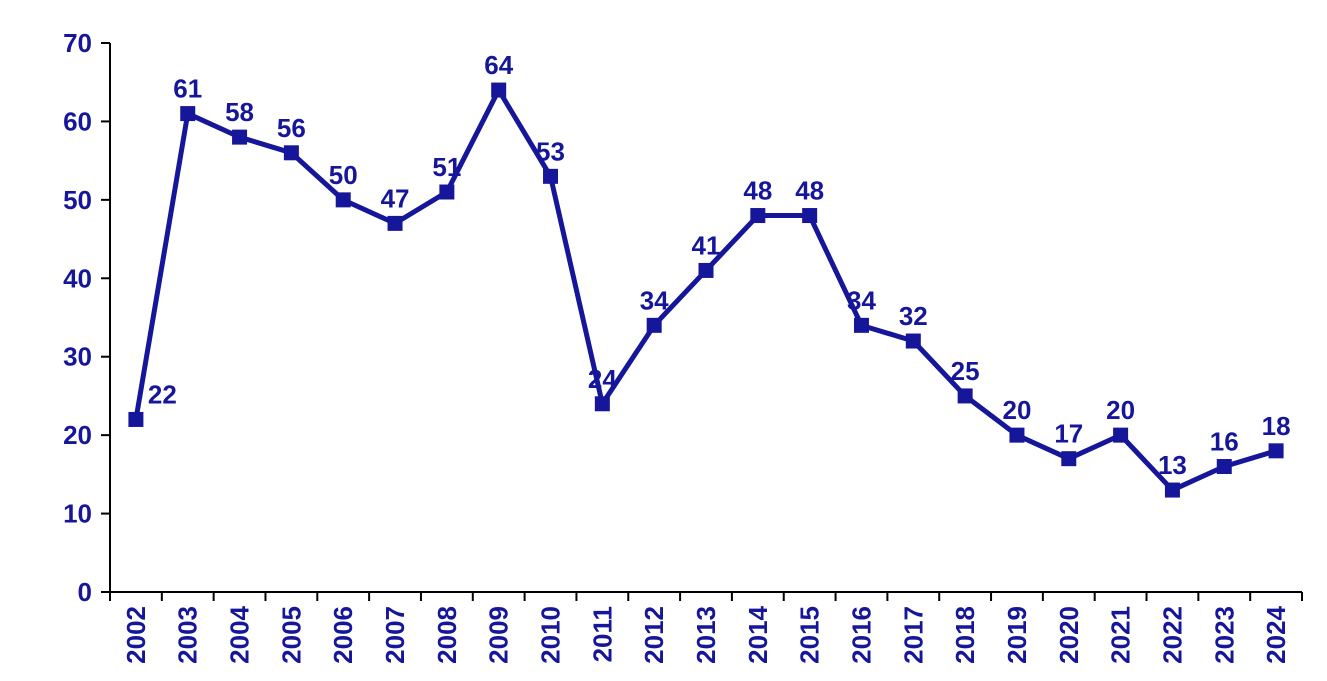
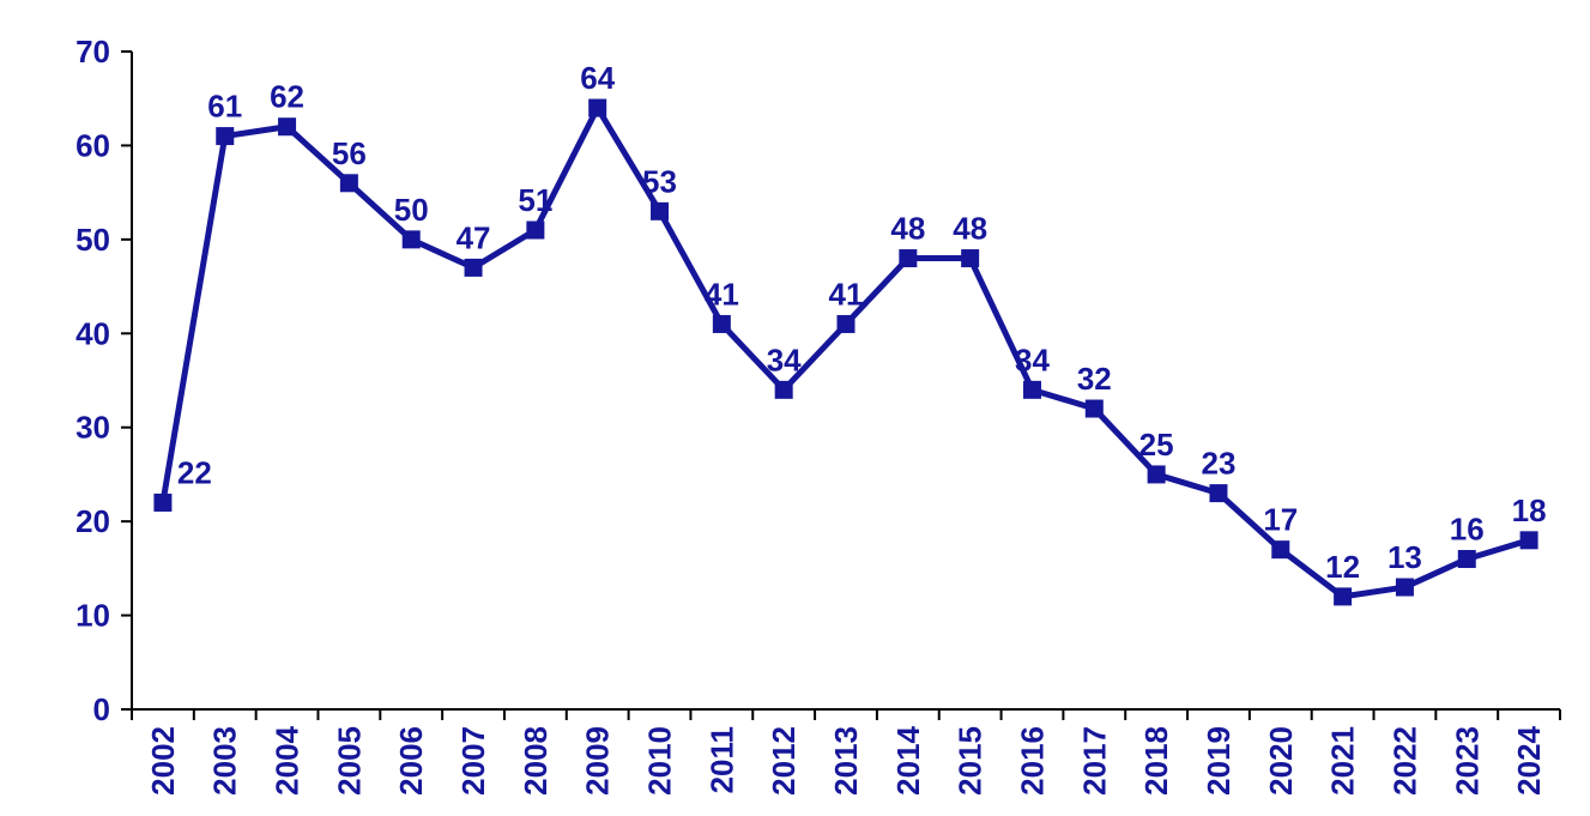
2004: 58 -> 62
2011: 24 -> 41
2019: 20 -> 23
2021: 20 -> 12
